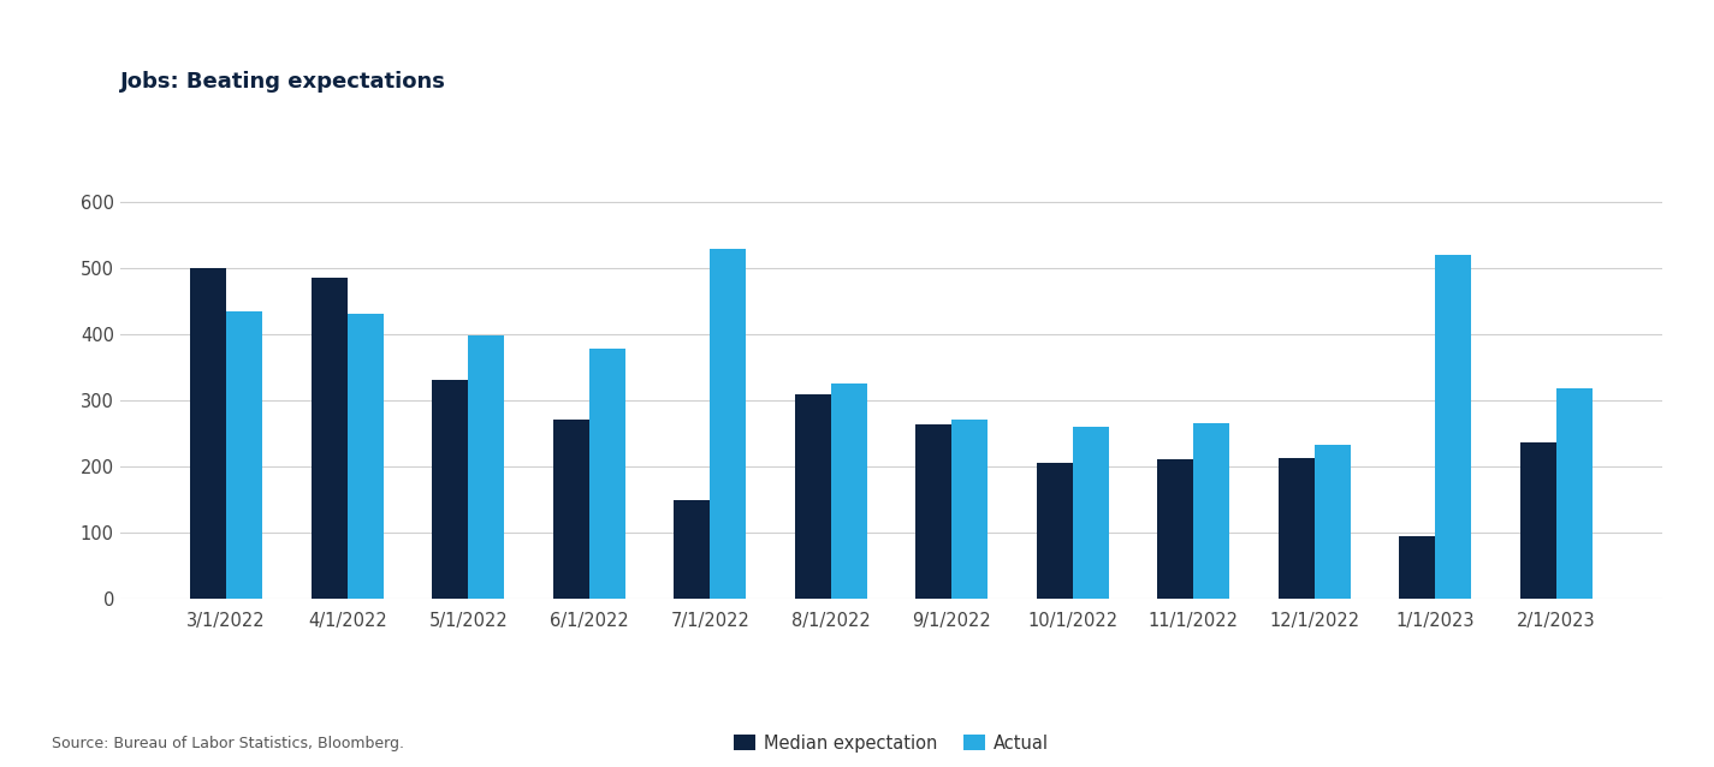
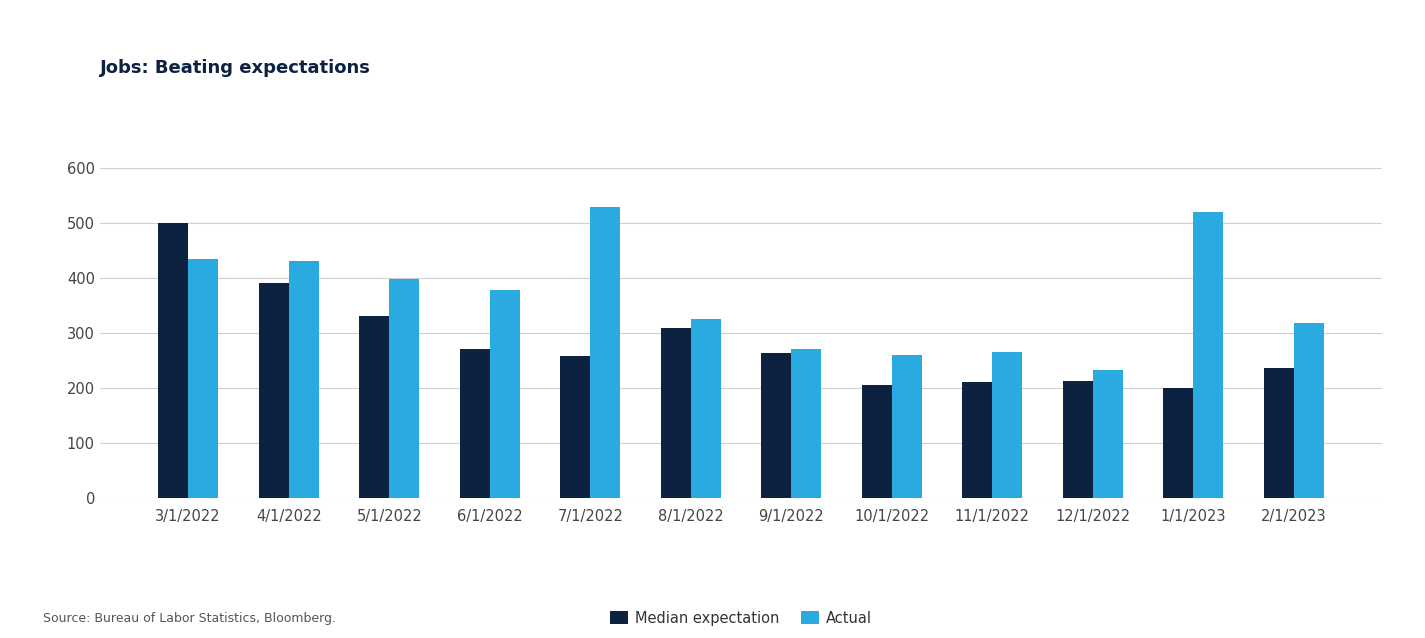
Median expectation/4/1/2022: 486 -> 390
Median expectation/7/1/2022: 148 -> 258
Median expectation/1/1/2023: 94 -> 200
